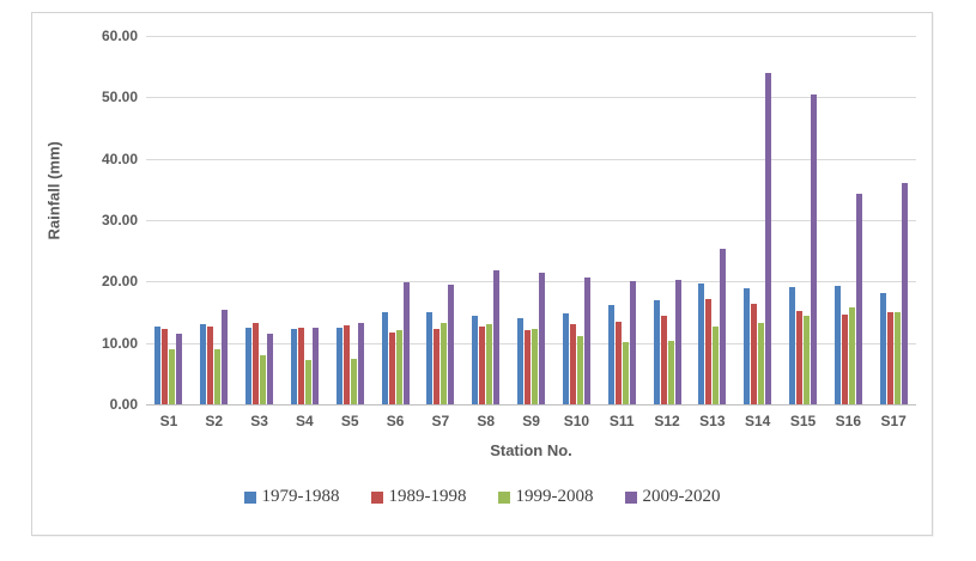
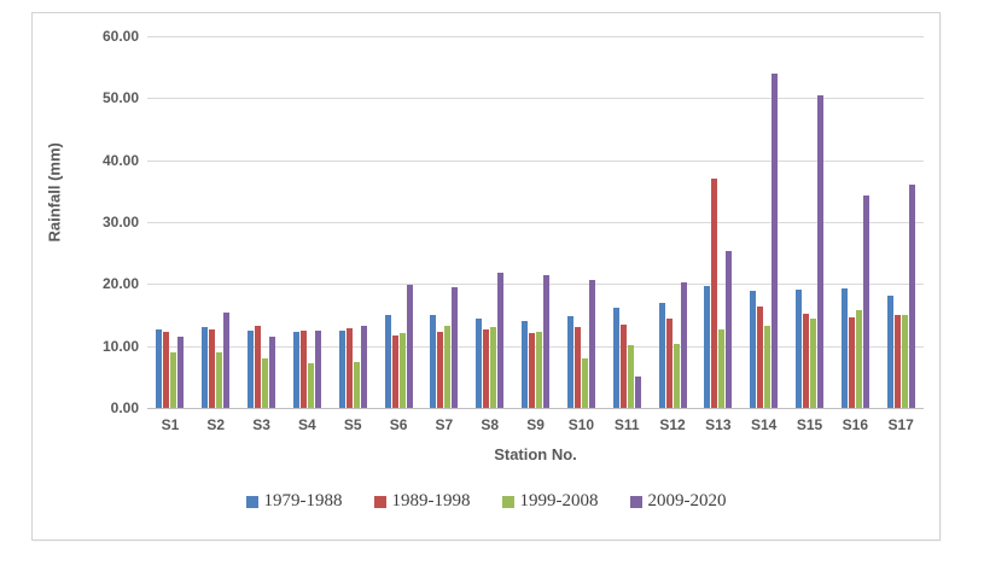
1999-2008/S10: 11 -> 8
2009-2020/S11: 20 -> 5
1989-1998/S13: 17 -> 37
